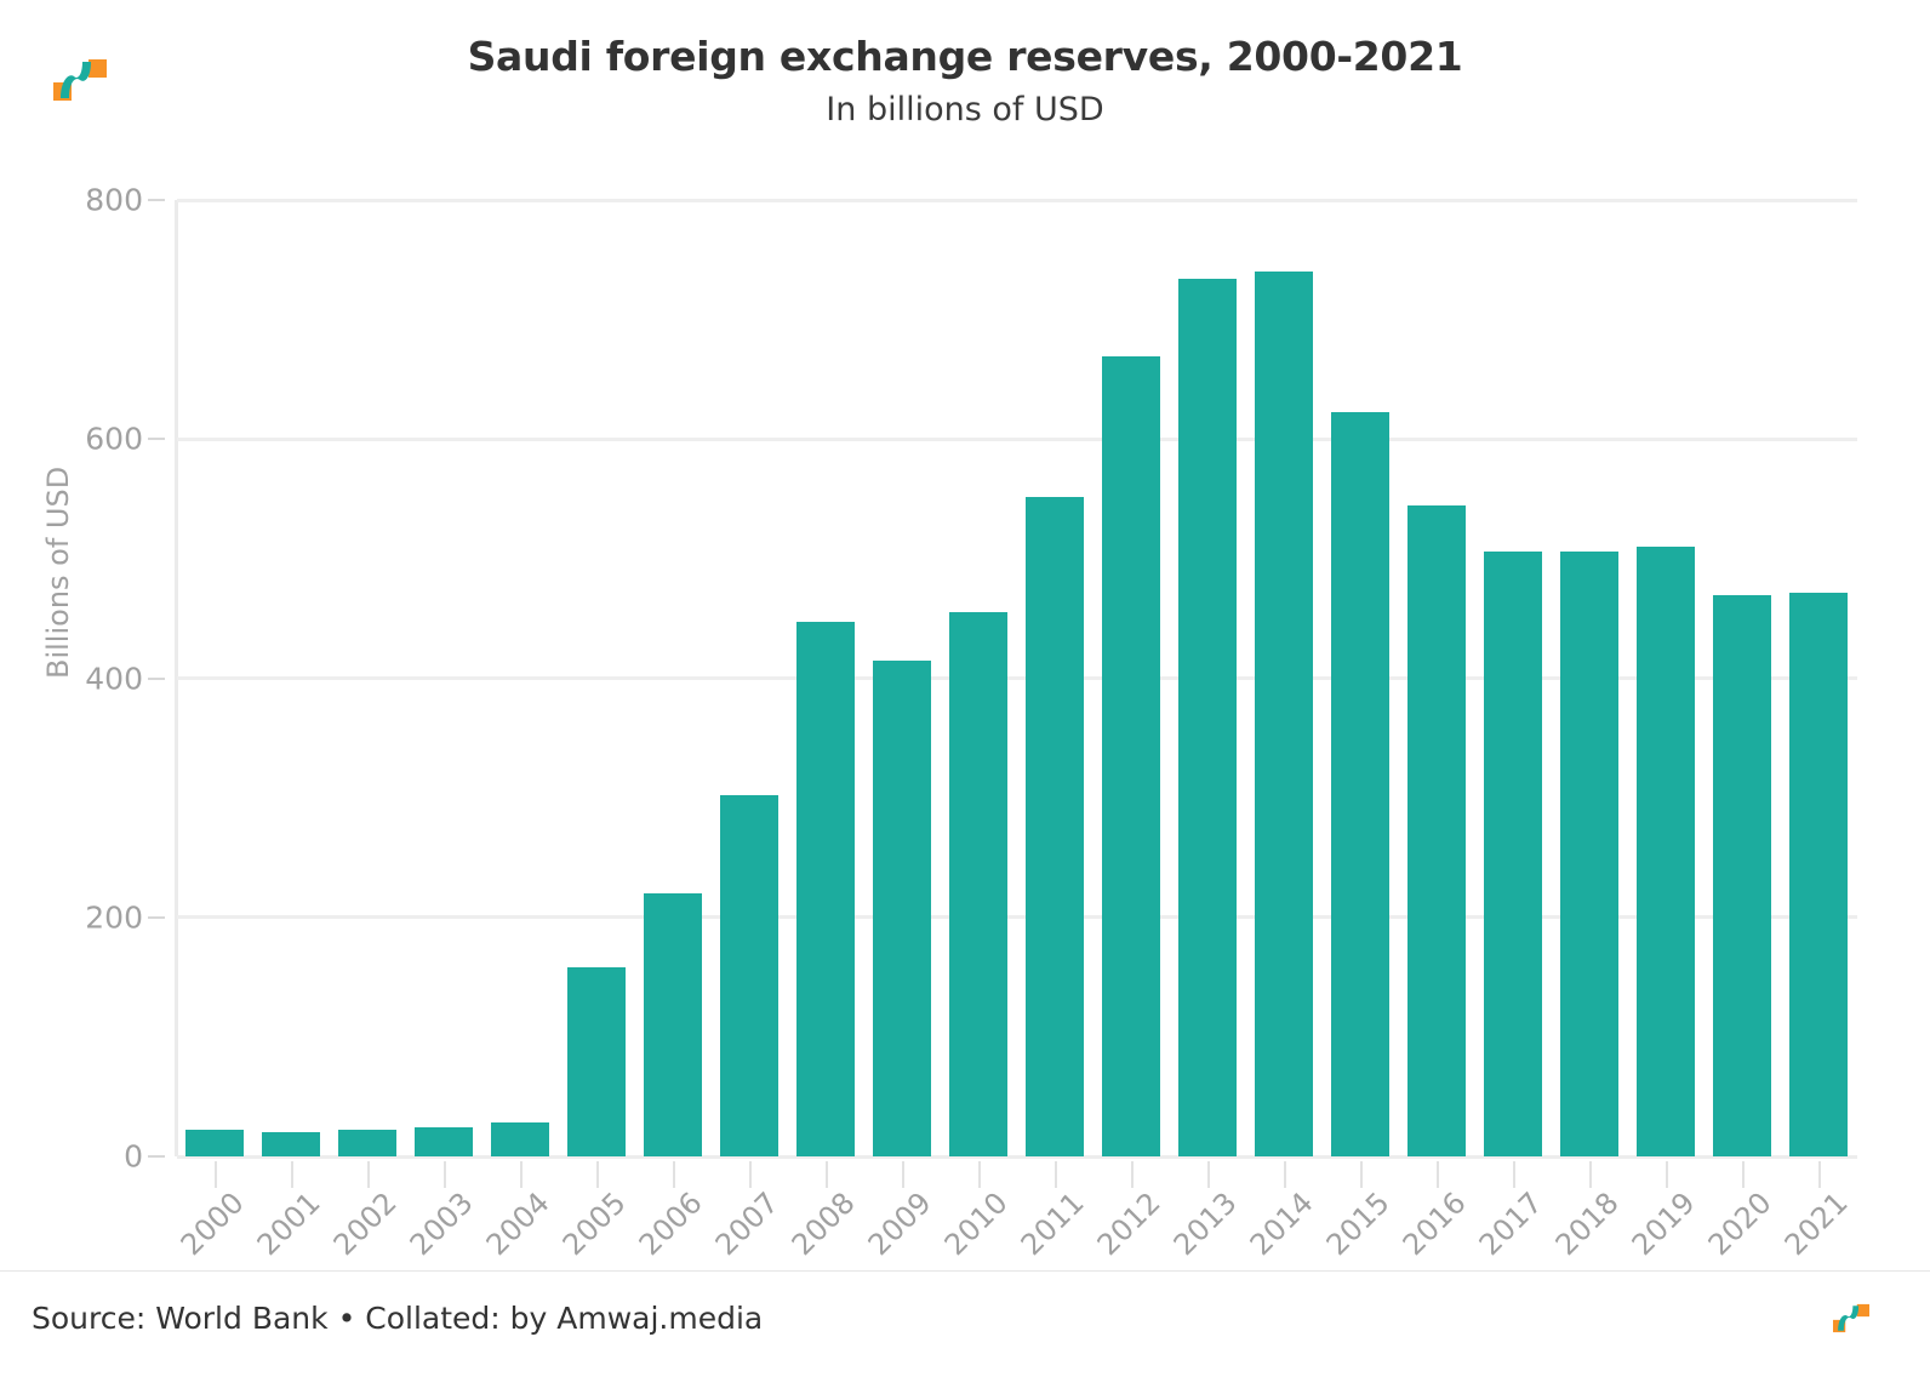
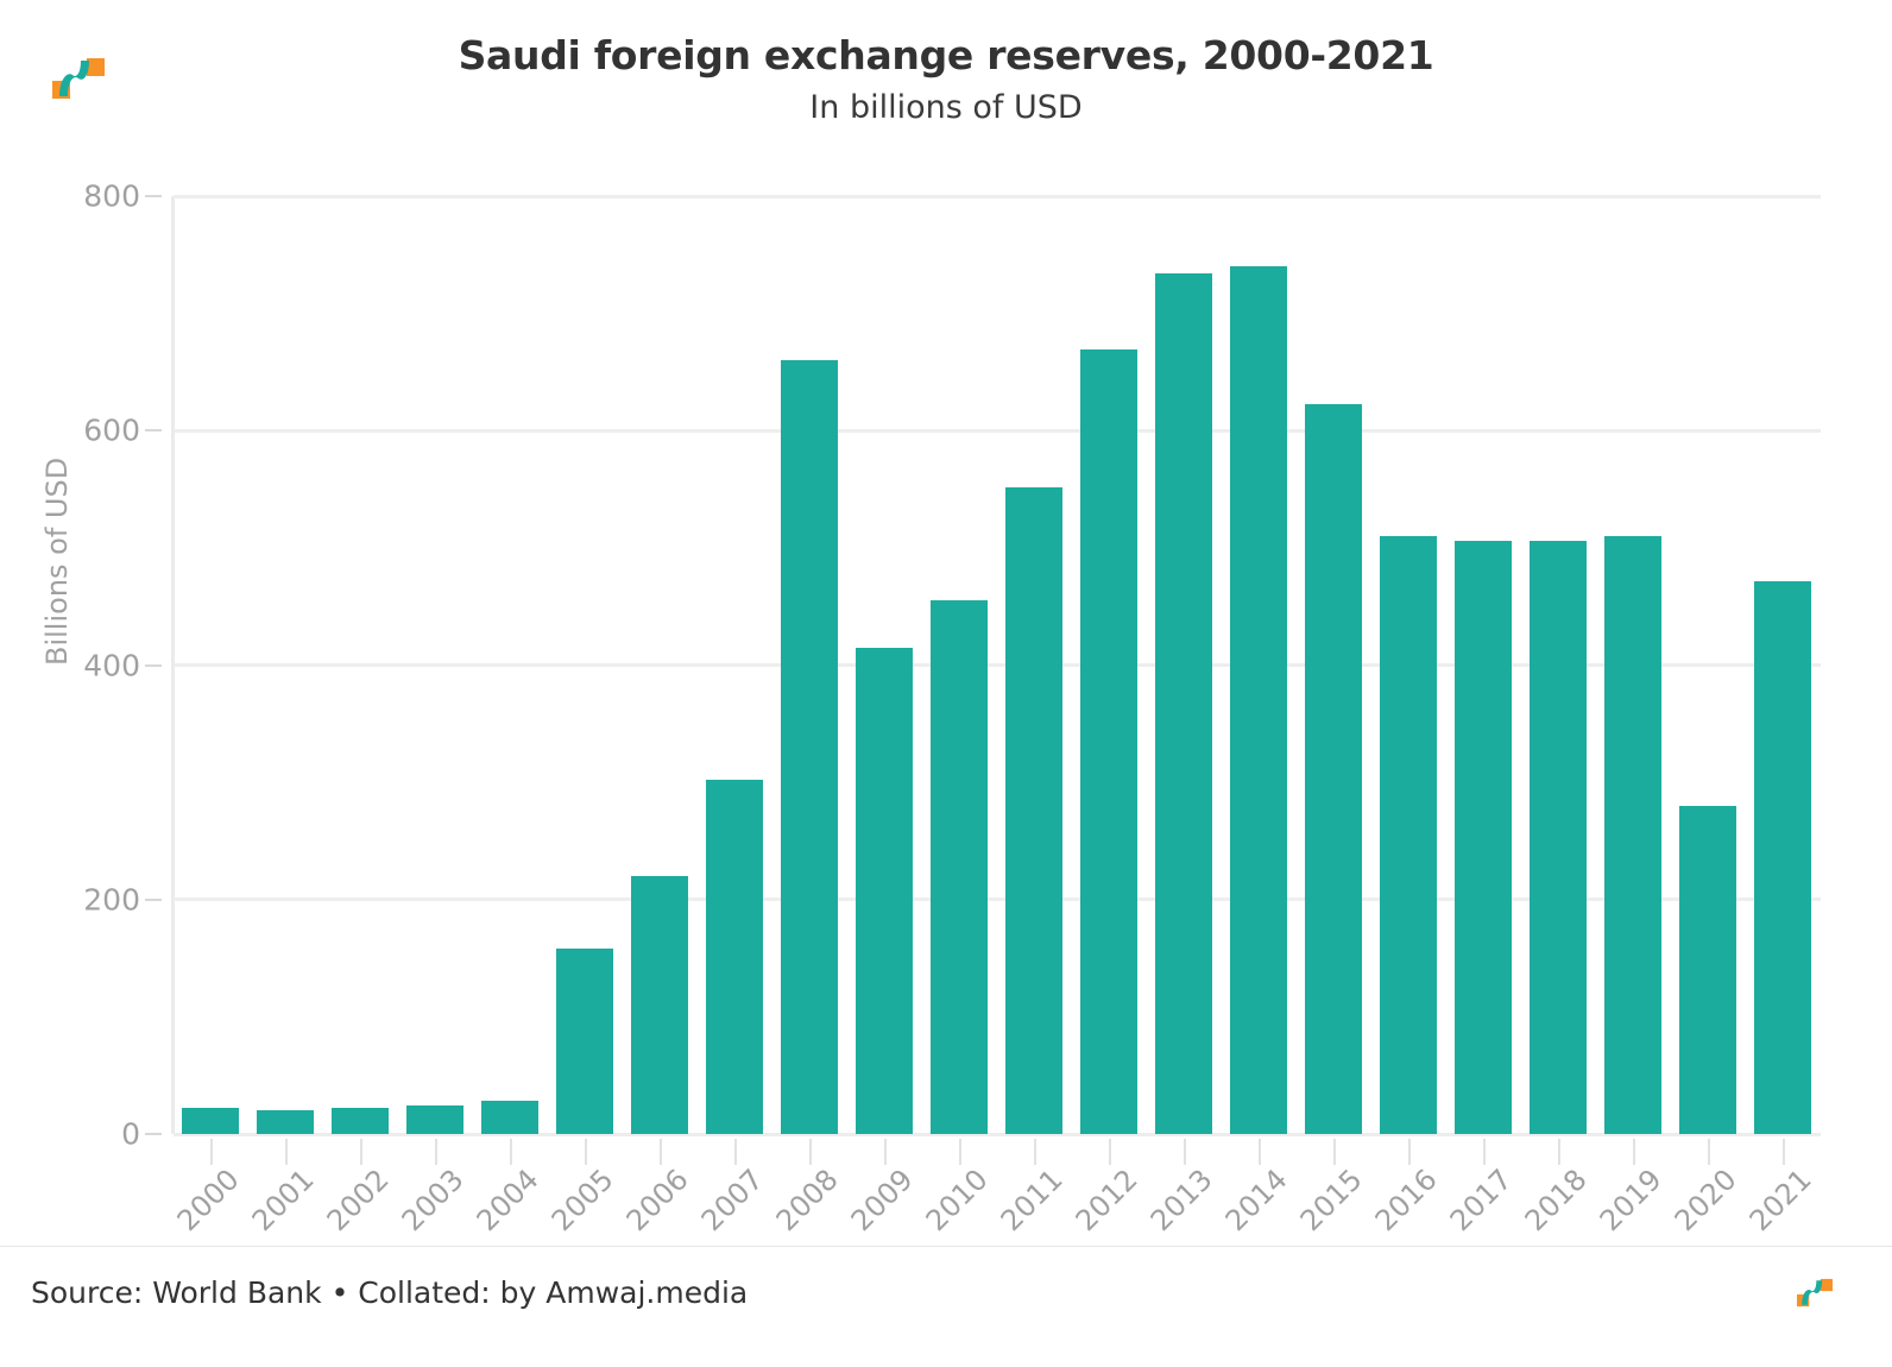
2008: 450 -> 660
2016: 540 -> 510
2020: 470 -> 280
